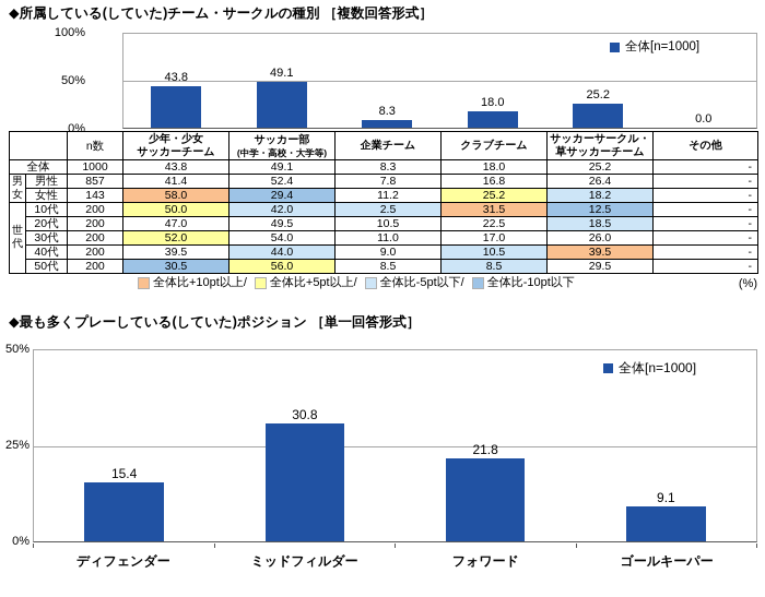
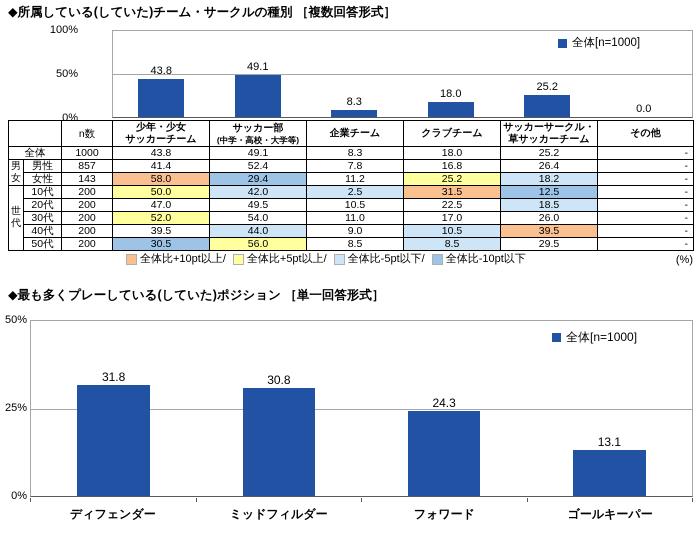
◆最も多くプレーしている(していた)ポジション ［単一回答形式］/ディフェンダー: 15.4 -> 31.8
◆最も多くプレーしている(していた)ポジション ［単一回答形式］/フォワード: 21.8 -> 24.3
◆最も多くプレーしている(していた)ポジション ［単一回答形式］/ゴールキーパー: 9.1 -> 13.1
